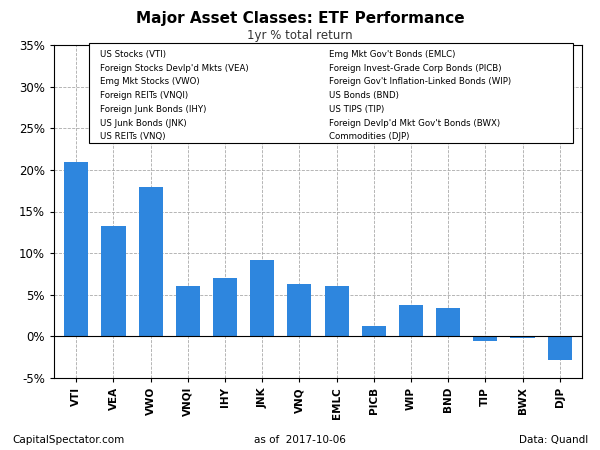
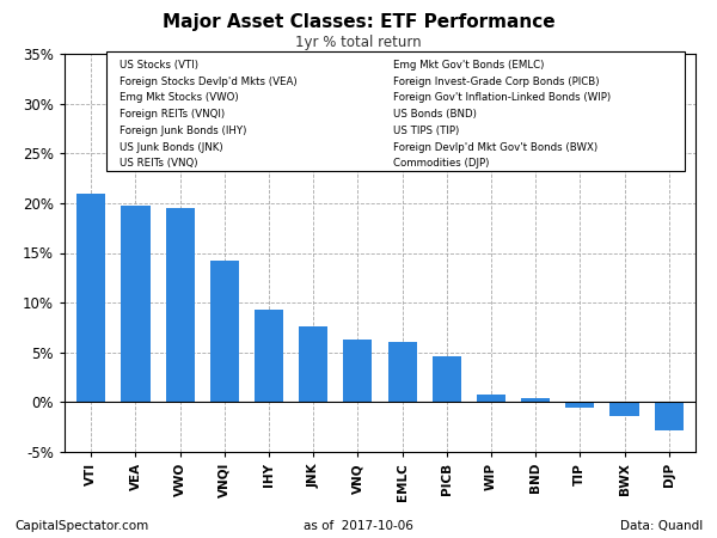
VEA: 13.2% -> 19.8%
VWO: 18.0% -> 19.5%
VNQI: 6.0% -> 14.2%
IHY: 7.0% -> 9.3%
JNK: 9.2% -> 7.6%
PICB: 1.2% -> 4.6%
WIP: 3.8% -> 0.8%
BND: 3.4% -> 0.4%
BWX: -0.2% -> -1.4%
